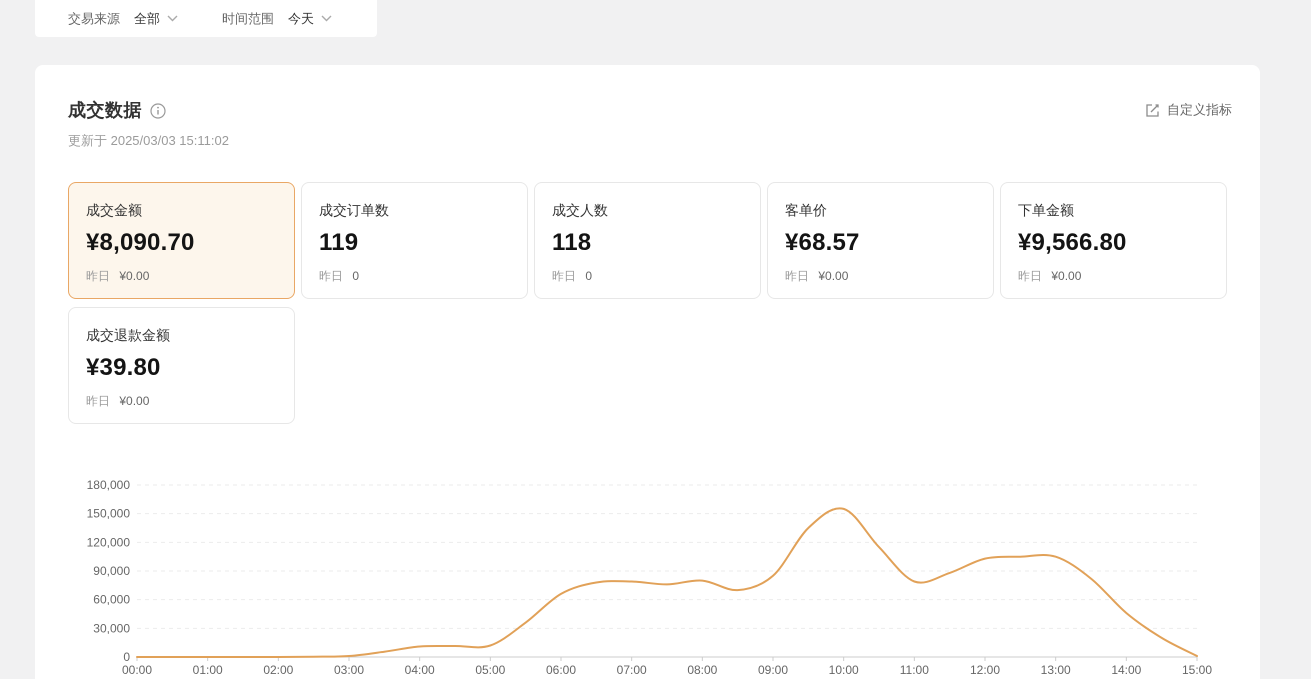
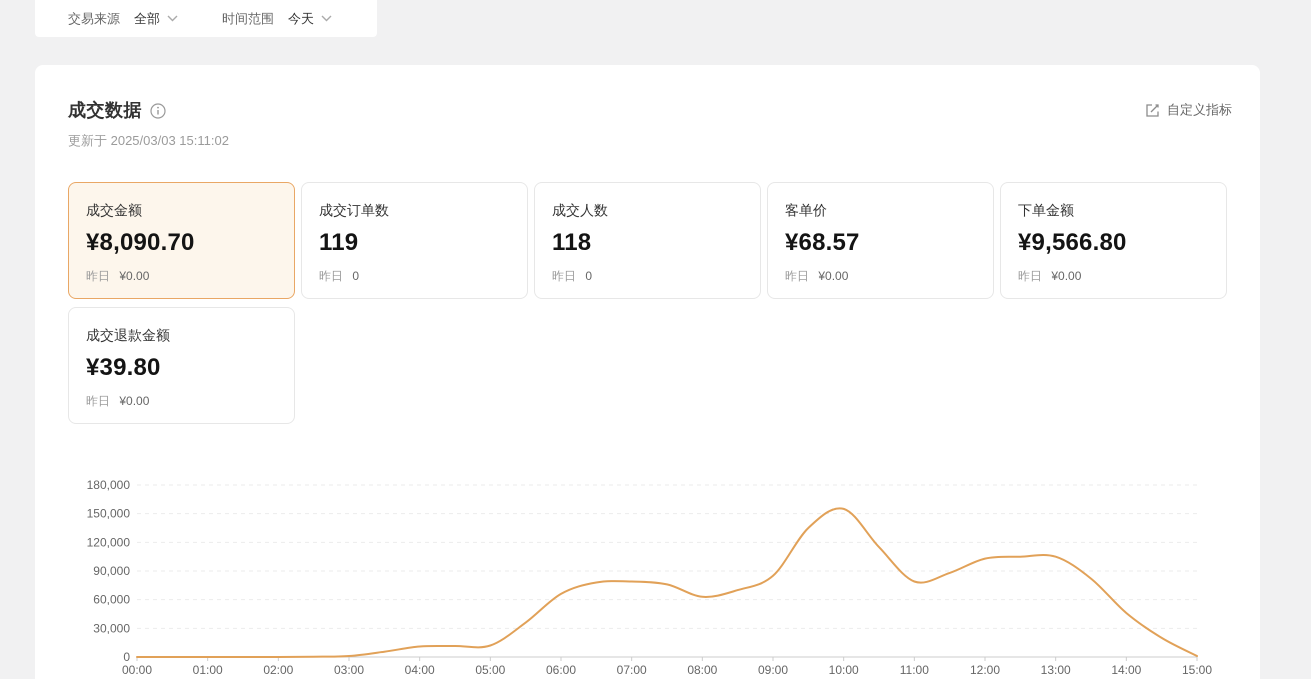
08:00: 80000 -> 60000
